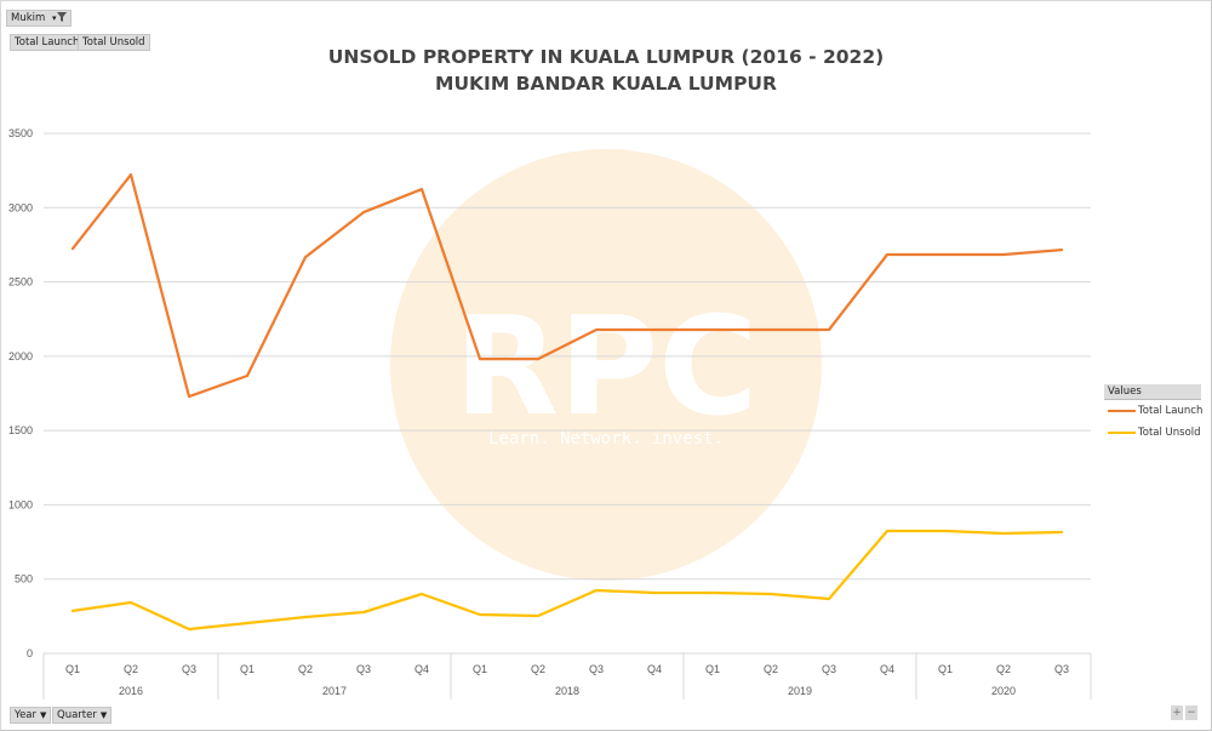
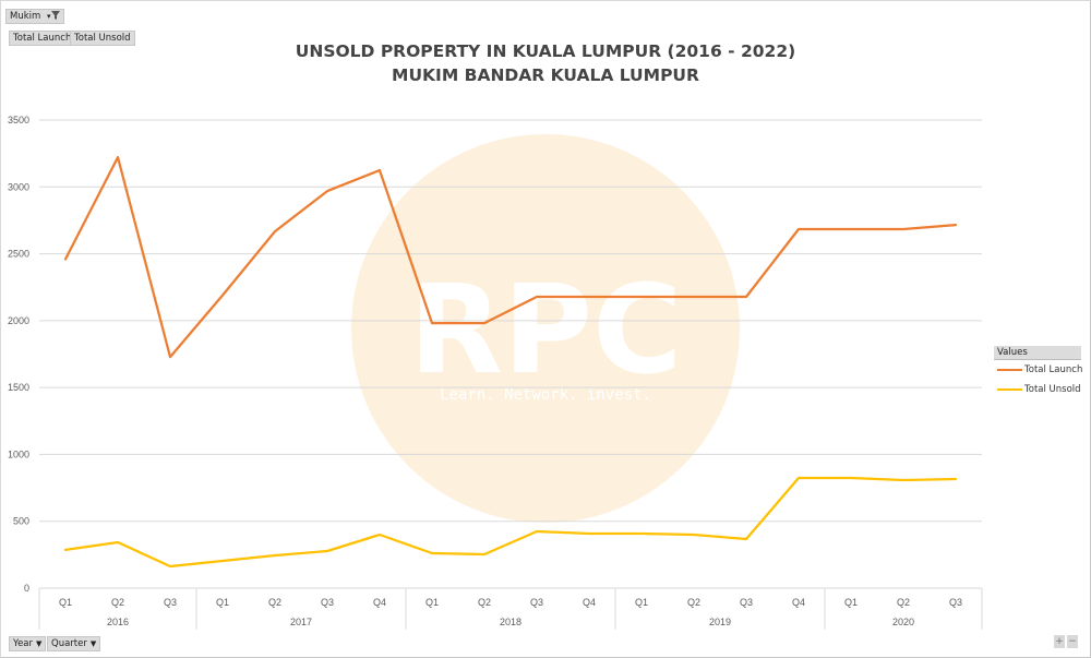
Total Launch/2016 Q1: 2720 -> 2460
Total Launch/2017 Q1: 1870 -> 2190
